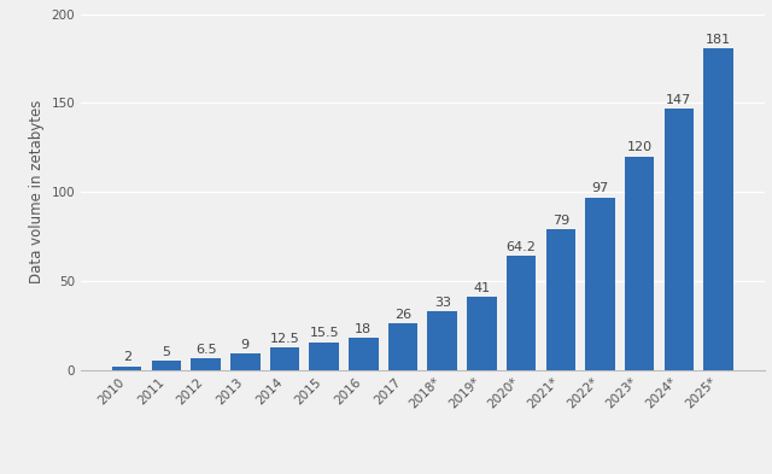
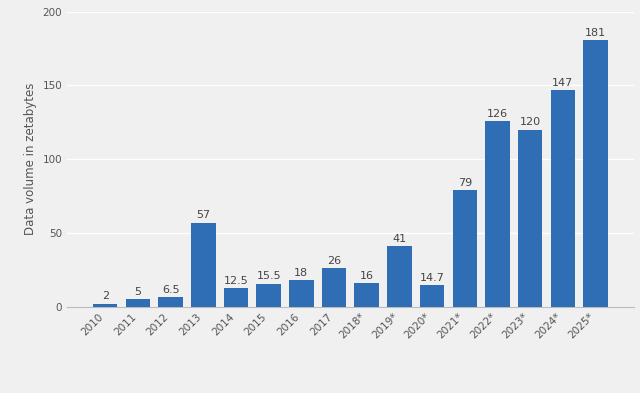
2013: 9 -> 57
2018*: 33 -> 16
2020*: 64.2 -> 14.7
2022*: 97 -> 126
